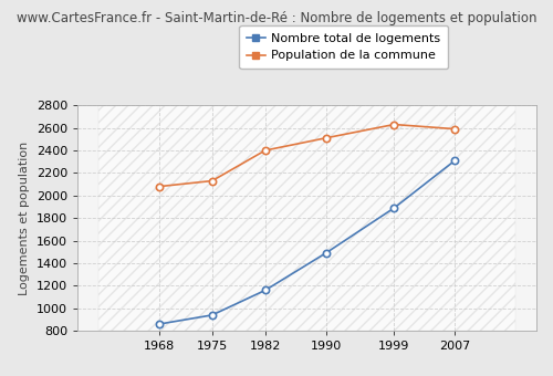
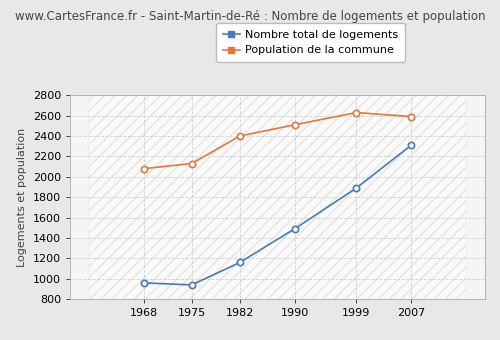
Nombre total de logements/1968: 860 -> 960
